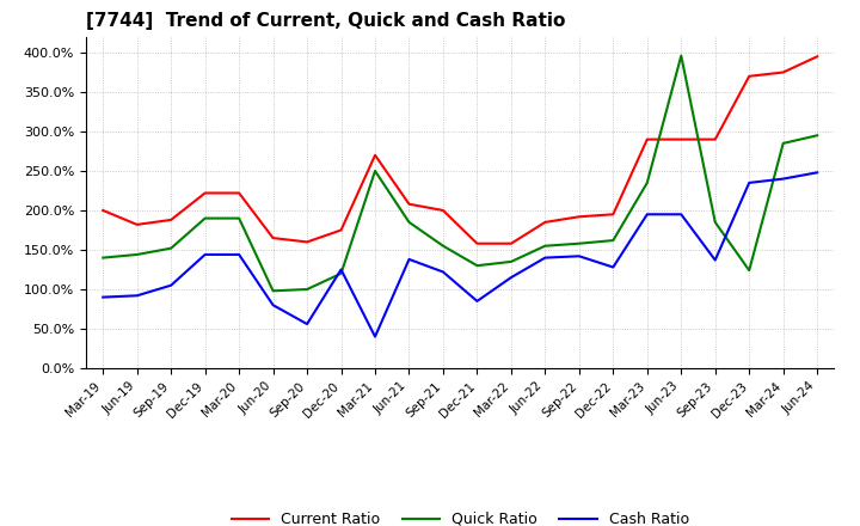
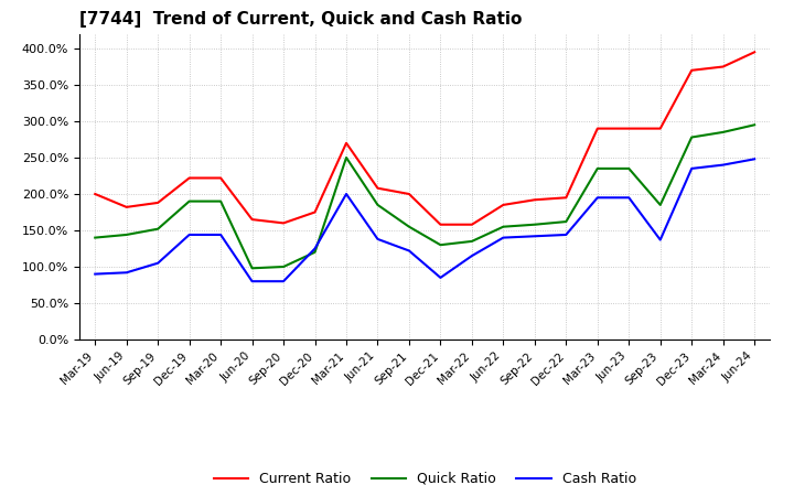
Cash Ratio/Sep-20: 56% -> 80%
Cash Ratio/Mar-21: 40% -> 200%
Cash Ratio/Dec-22: 128% -> 144%
Quick Ratio/Jun-23: 396% -> 235%
Quick Ratio/Dec-23: 124% -> 278%
